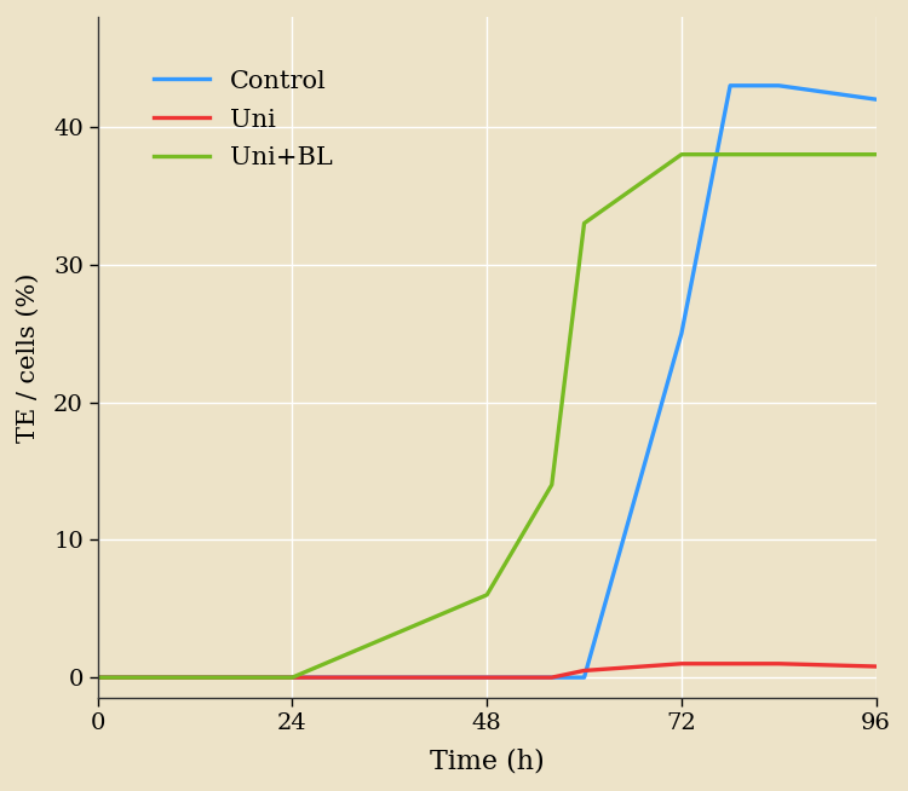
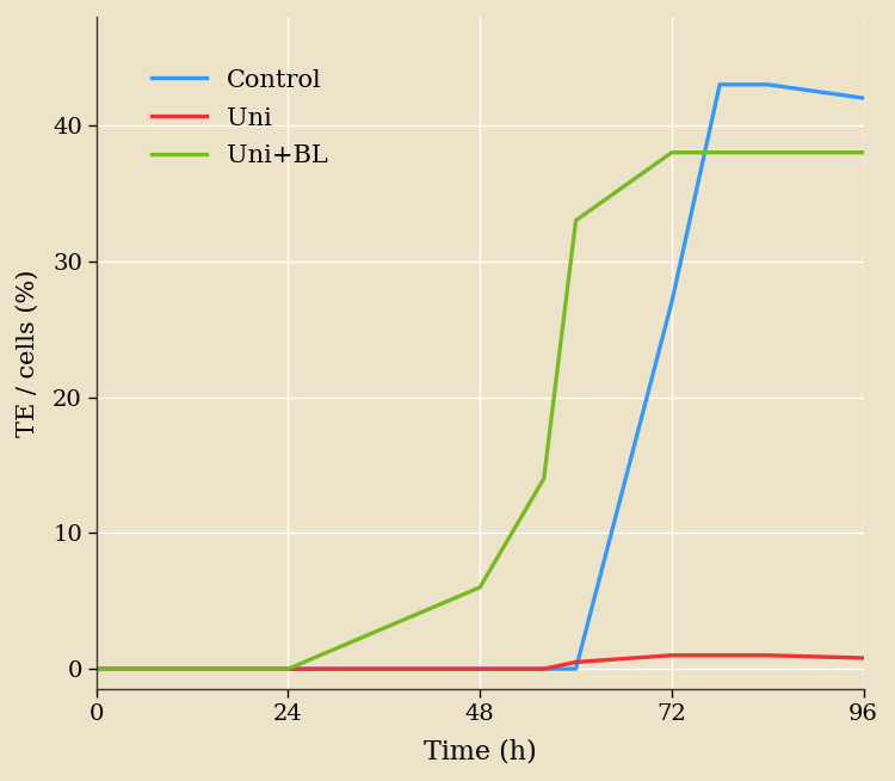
Control/72: 25 -> 27
